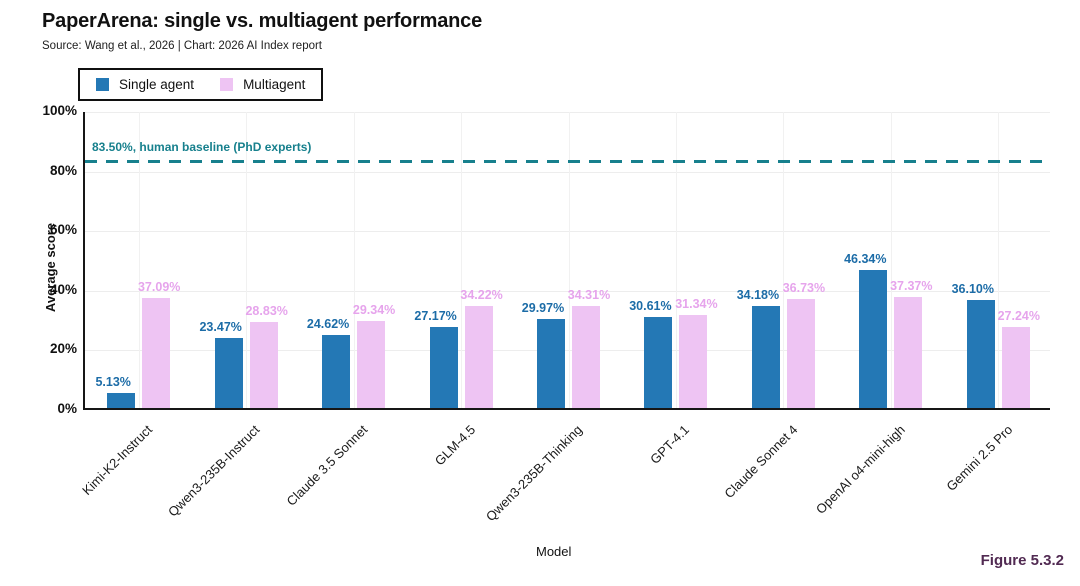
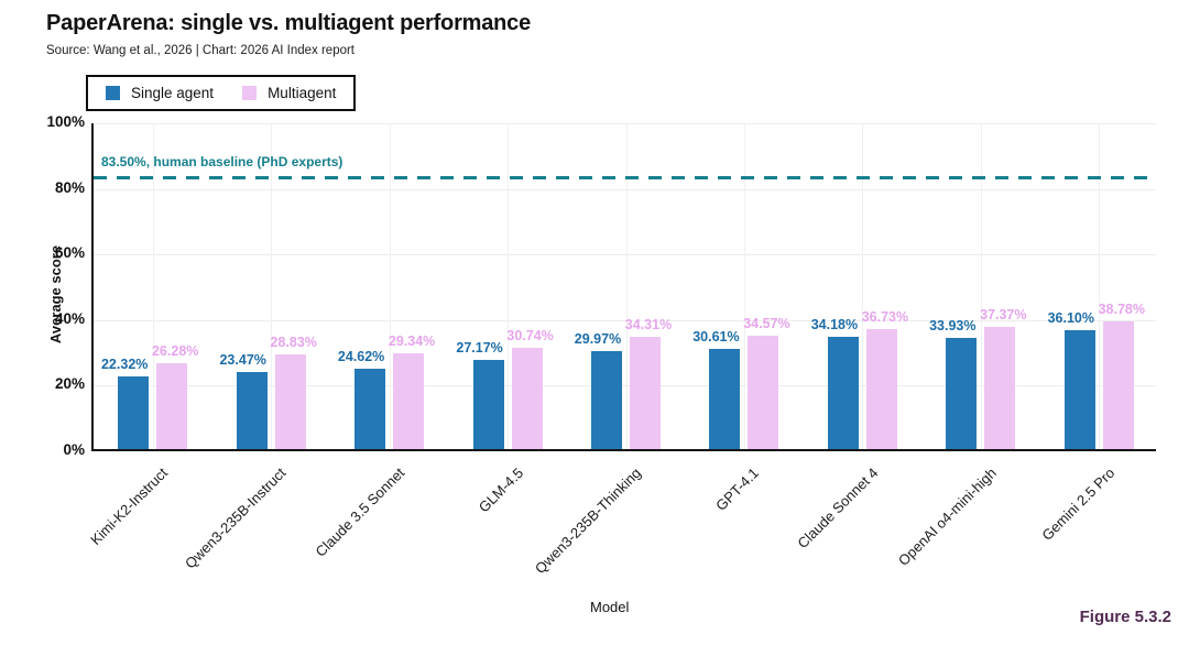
Single agent/Kimi-K2-Instruct: 5.13% -> 22.32%
Multiagent/Kimi-K2-Instruct: 37.09% -> 26.28%
Multiagent/GLM-4.5: 34.22% -> 30.74%
Multiagent/GPT-4.1: 31.34% -> 34.57%
Single agent/OpenAI o4-mini-high: 46.34% -> 33.93%
Multiagent/Gemini 2.5 Pro: 27.24% -> 38.78%
